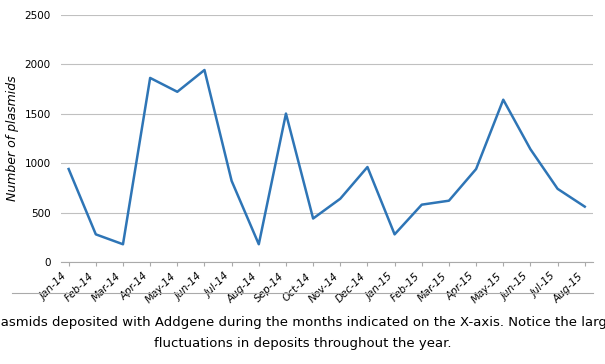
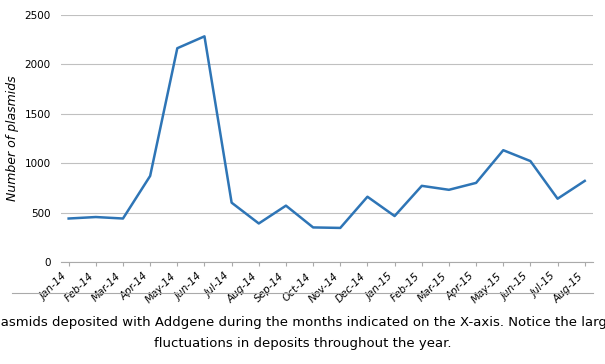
Jan-14: 940 -> 440
Feb-14: 280 -> 460
Mar-14: 180 -> 440
Apr-14: 1860 -> 870
May-14: 1720 -> 2160
Jun-14: 1940 -> 2280
Jul-14: 820 -> 600
Aug-14: 180 -> 390
Sep-14: 1500 -> 570
Oct-14: 440 -> 350
Nov-14: 640 -> 340
Dec-14: 960 -> 660
Jan-15: 280 -> 460
Feb-15: 580 -> 770
Mar-15: 620 -> 730
Apr-15: 940 -> 800
May-15: 1640 -> 1130
Jun-15: 1140 -> 1020
Jul-15: 740 -> 640
Aug-15: 560 -> 820
